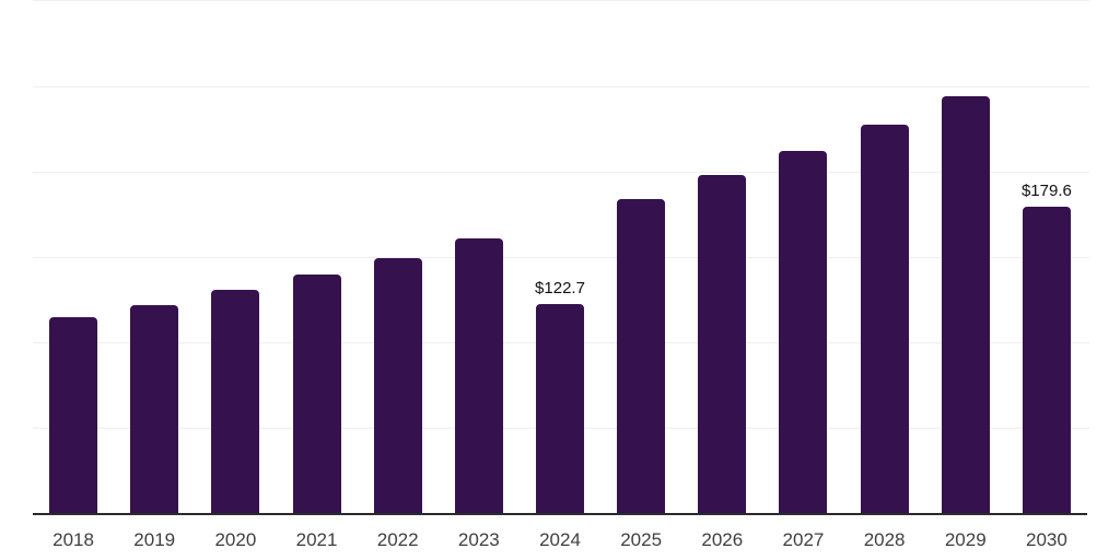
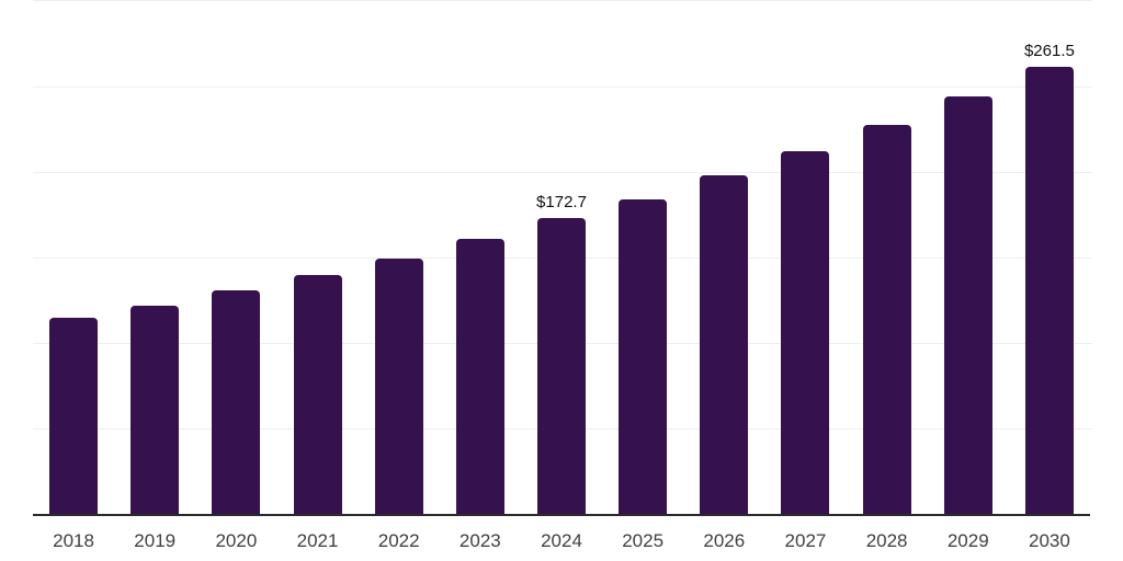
2024: $122.7 -> $172.7
2030: $179.6 -> $261.5
